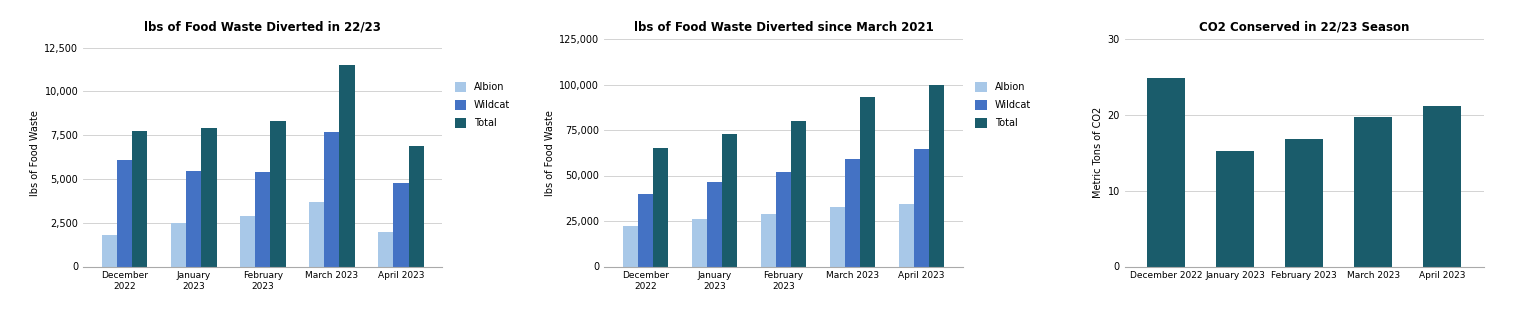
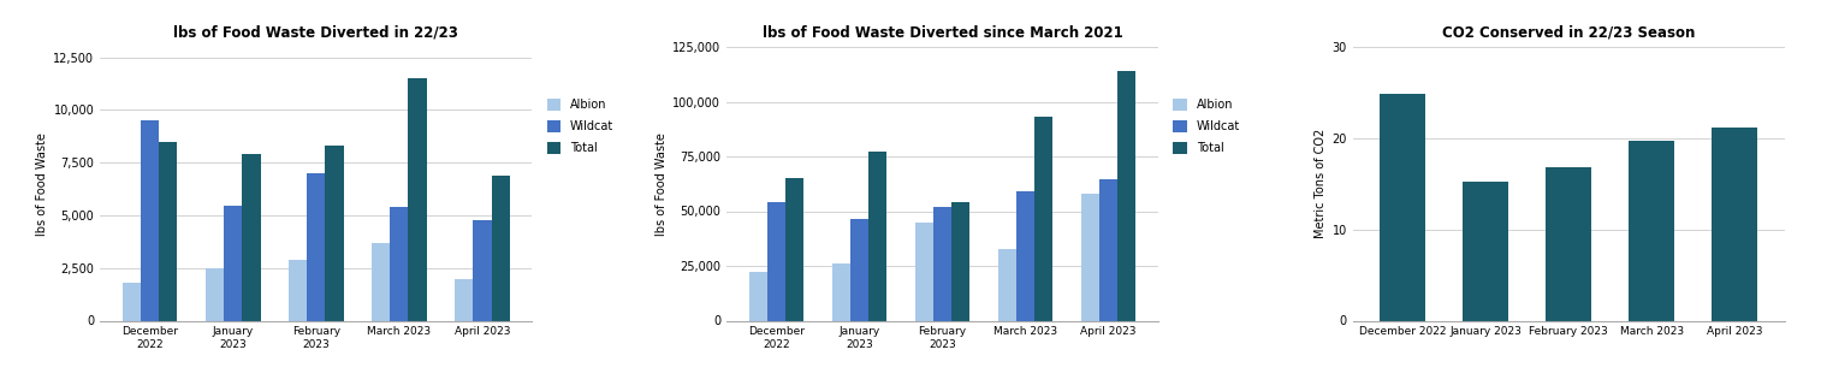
lbs of Food Waste Diverted in 22/23/Wildcat/December 2022: 6,100 -> 9,500
lbs of Food Waste Diverted in 22/23/Total/December 2022: 7,800 -> 8,500
lbs of Food Waste Diverted in 22/23/Wildcat/February 2023: 5,400 -> 7,000
lbs of Food Waste Diverted in 22/23/Wildcat/March 2023: 7,700 -> 5,400
lbs of Food Waste Diverted since March 2021/Wildcat/December 2022: 40,000 -> 54,000
lbs of Food Waste Diverted since March 2021/Total/January 2023: 73,000 -> 77,000
lbs of Food Waste Diverted since March 2021/Albion/February 2023: 29,000 -> 45,000
lbs of Food Waste Diverted since March 2021/Total/February 2023: 80,000 -> 54,000
lbs of Food Waste Diverted since March 2021/Albion/April 2023: 34,000 -> 58,000
lbs of Food Waste Diverted since March 2021/Total/April 2023: 100,000 -> 114,000
